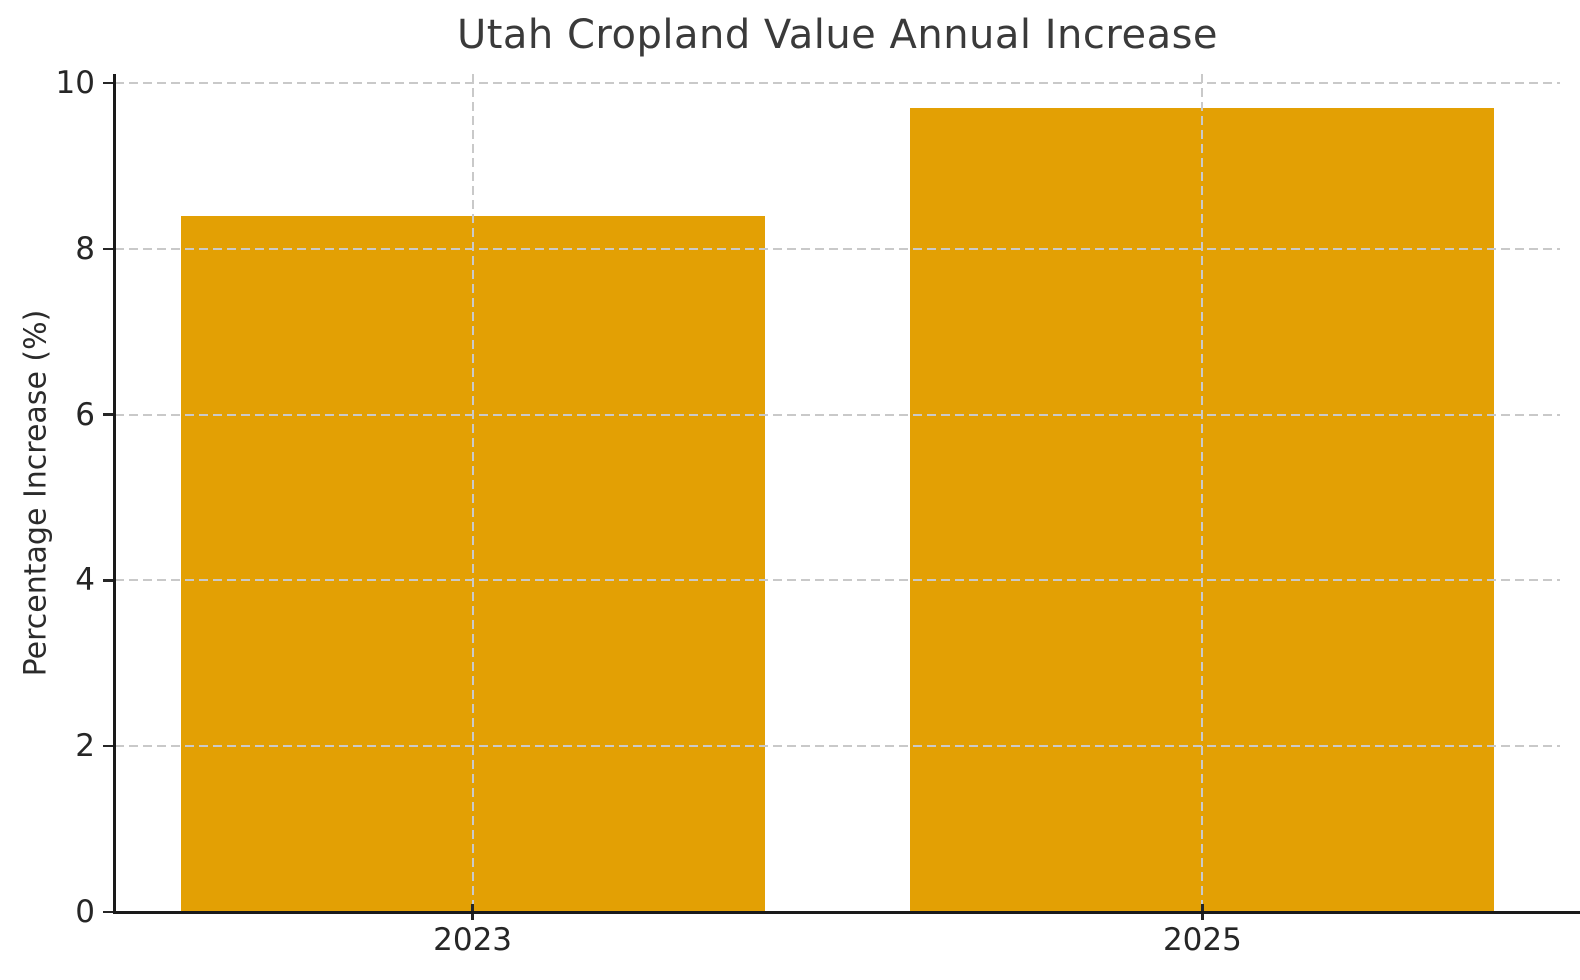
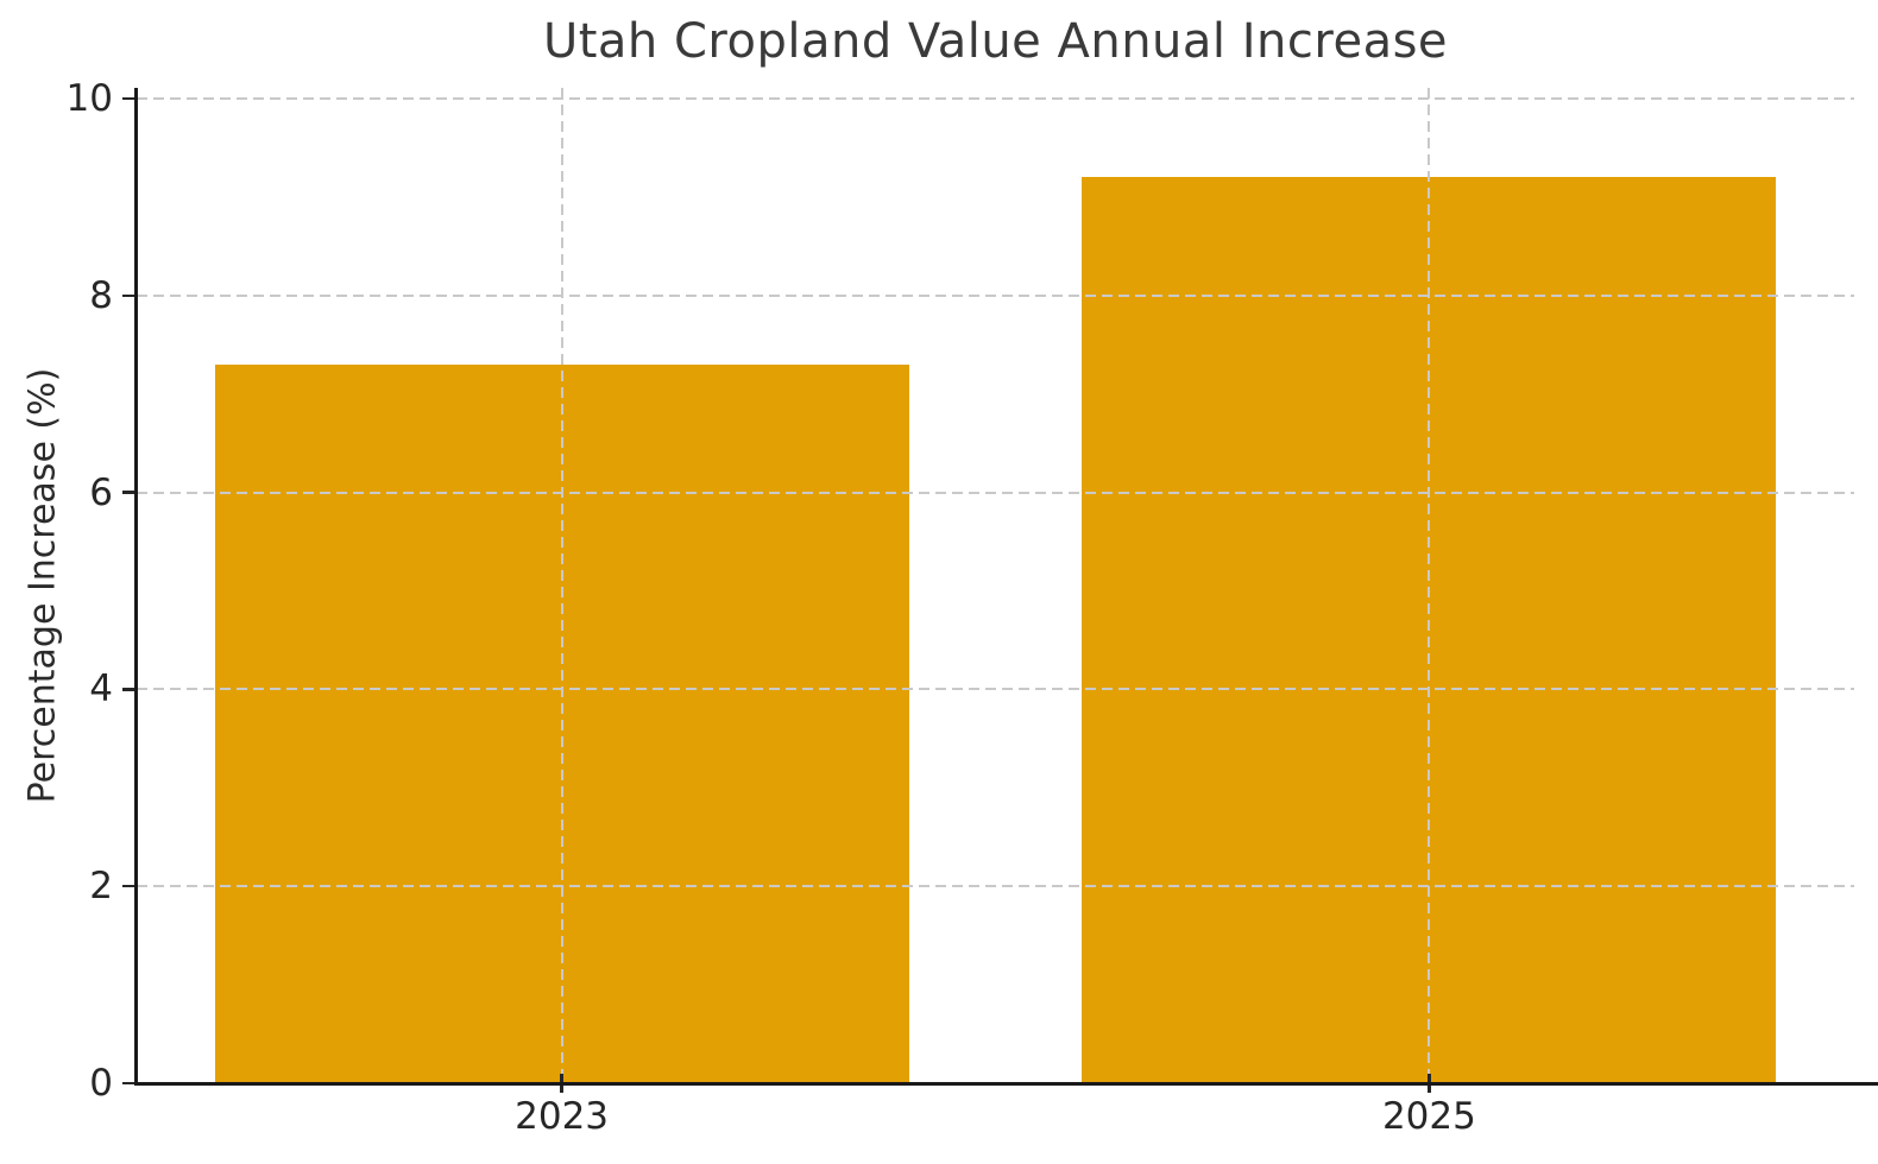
2023: 8.4 -> 7.3
2025: 9.7 -> 9.2
